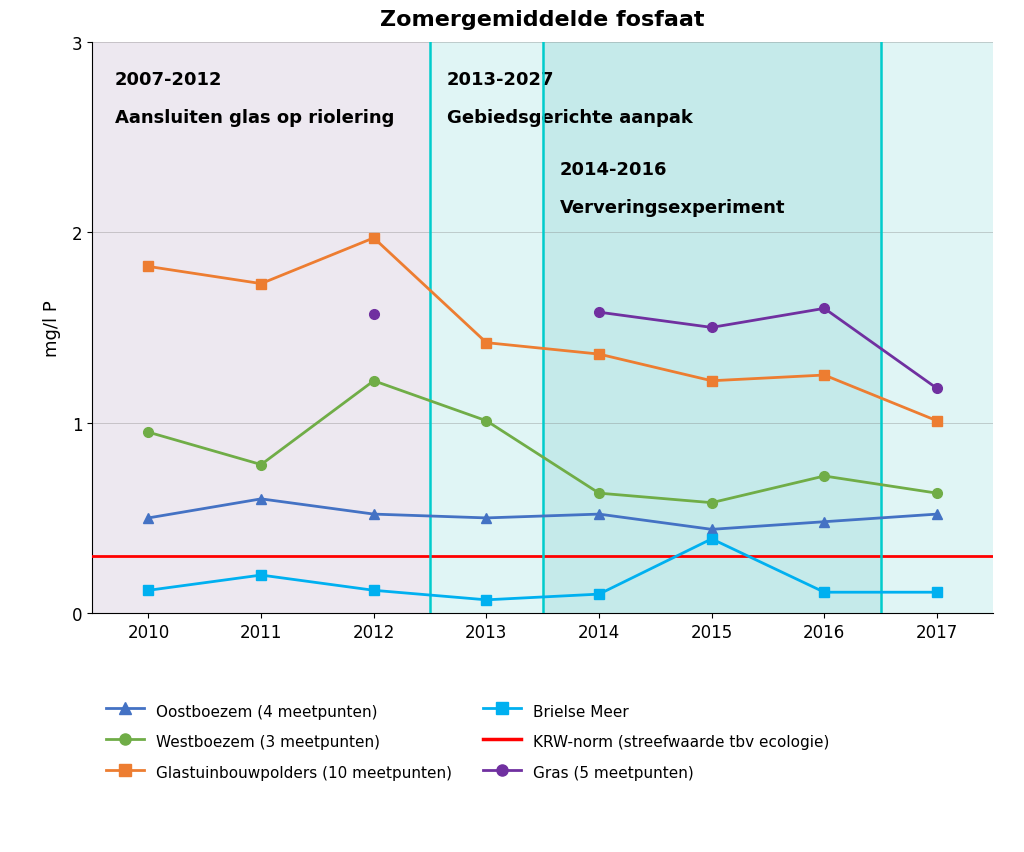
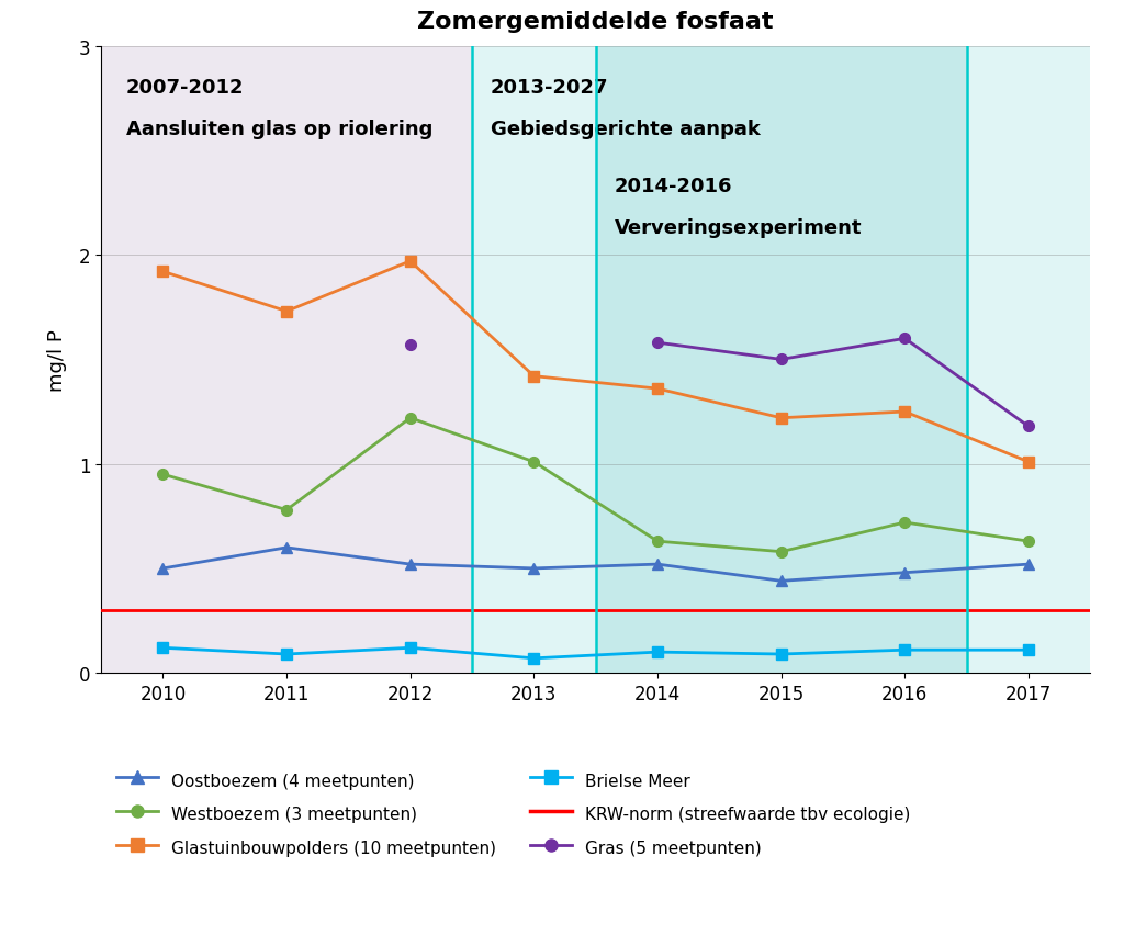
Glastuinbouwpolders (10 meetpunten)/2010: 1.82 -> 1.92
Brielse Meer/2011: 0.20 -> 0.09
Brielse Meer/2015: 0.39 -> 0.09
